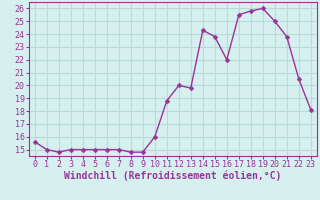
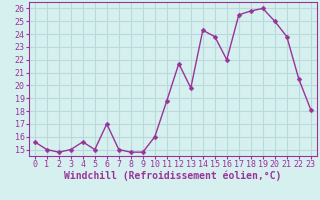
4: 15.0 -> 15.6
6: 15.0 -> 17.0
12: 20.0 -> 21.7
